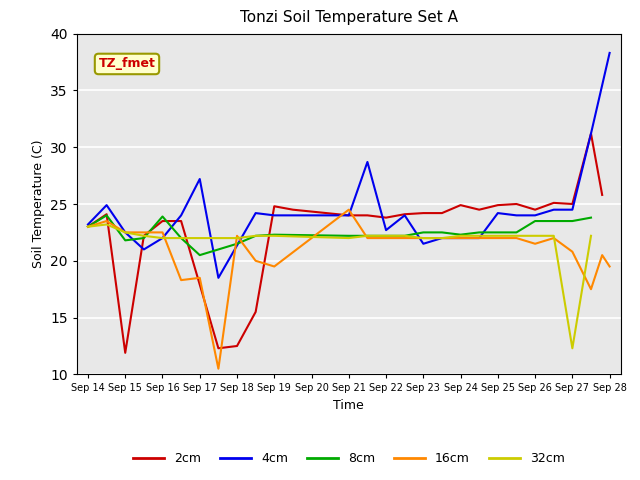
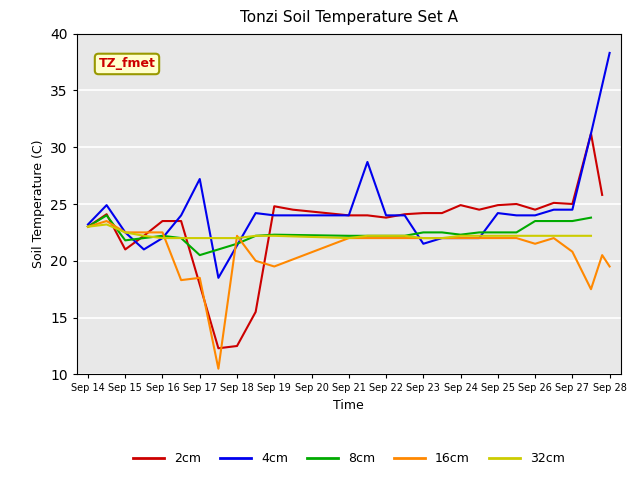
2cm/Sep 15: 11.9 -> 21.0
8cm/Sep 16: 23.9 -> 22.2
16cm/Sep 21: 24.5 -> 22.0
4cm/Sep 22: 22.7 -> 24.0
32cm/Sep 27: 12.3 -> 22.2
